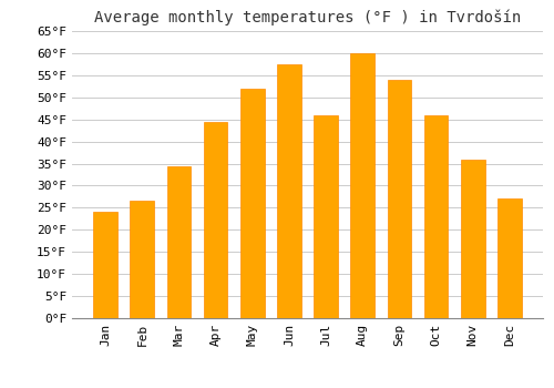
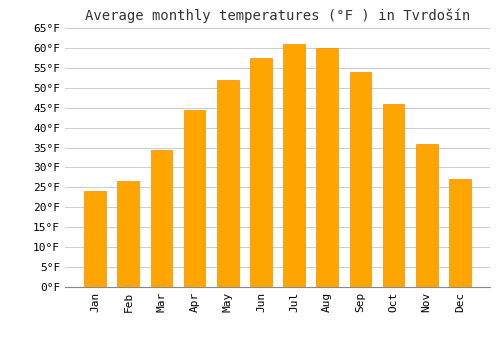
Jul: 46.0°F -> 61.0°F
